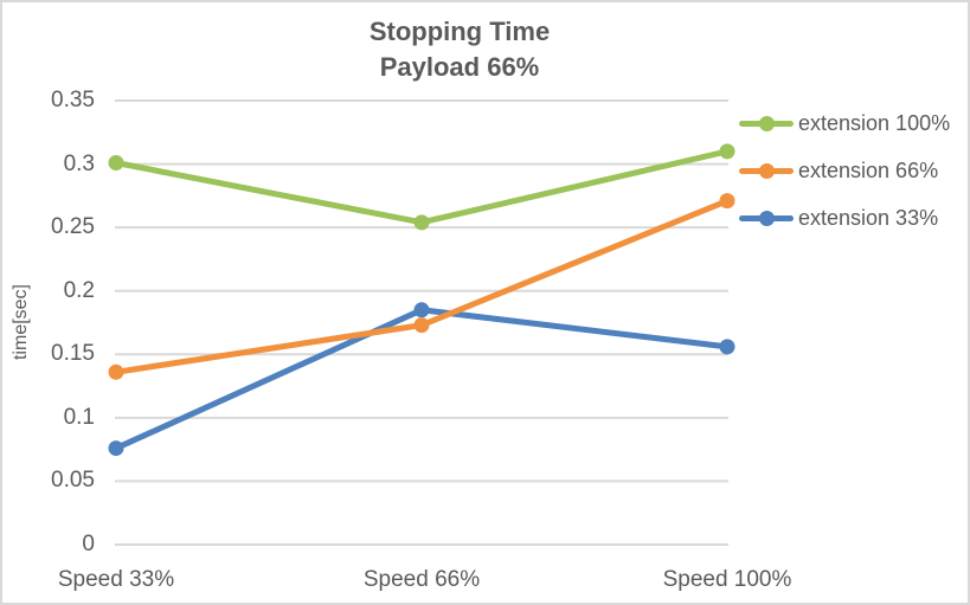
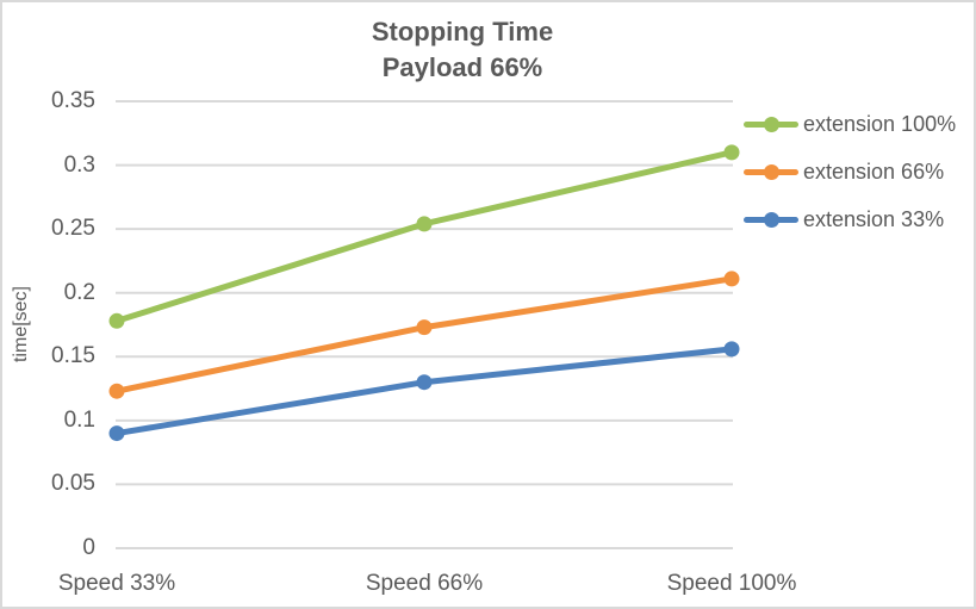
extension 100%/Speed 33%: 0.301 -> 0.178
extension 66%/Speed 33%: 0.136 -> 0.123
extension 33%/Speed 33%: 0.076 -> 0.090
extension 33%/Speed 66%: 0.185 -> 0.130
extension 66%/Speed 100%: 0.271 -> 0.211
